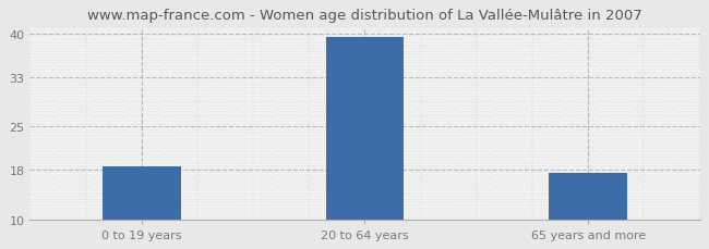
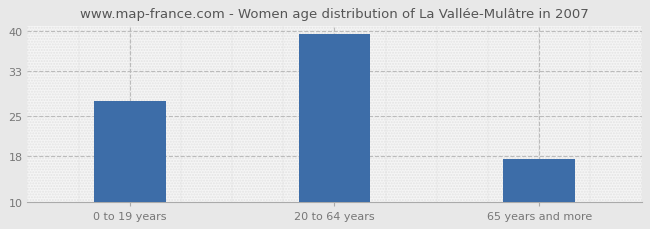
0 to 19 years: 18.5 -> 27.8
